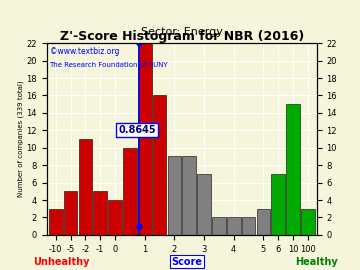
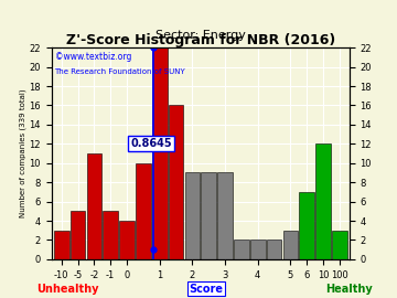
3: 7 -> 9
10: 15 -> 12
